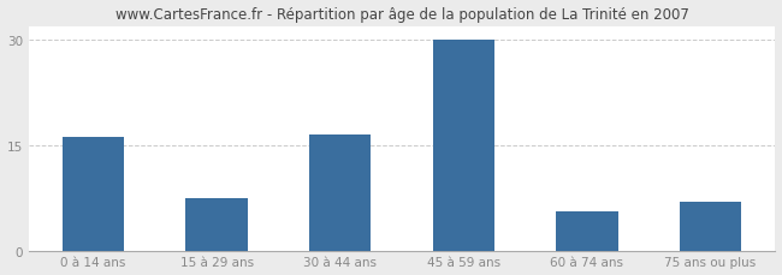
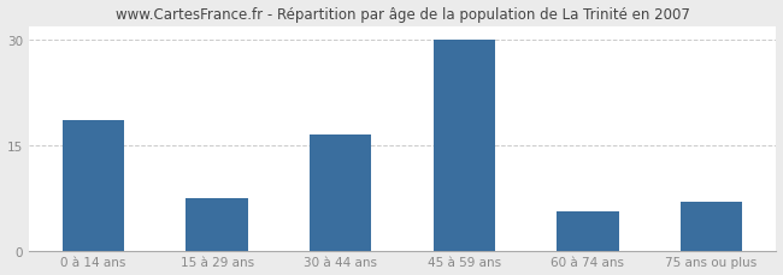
0 à 14 ans: 16.2 -> 18.5
